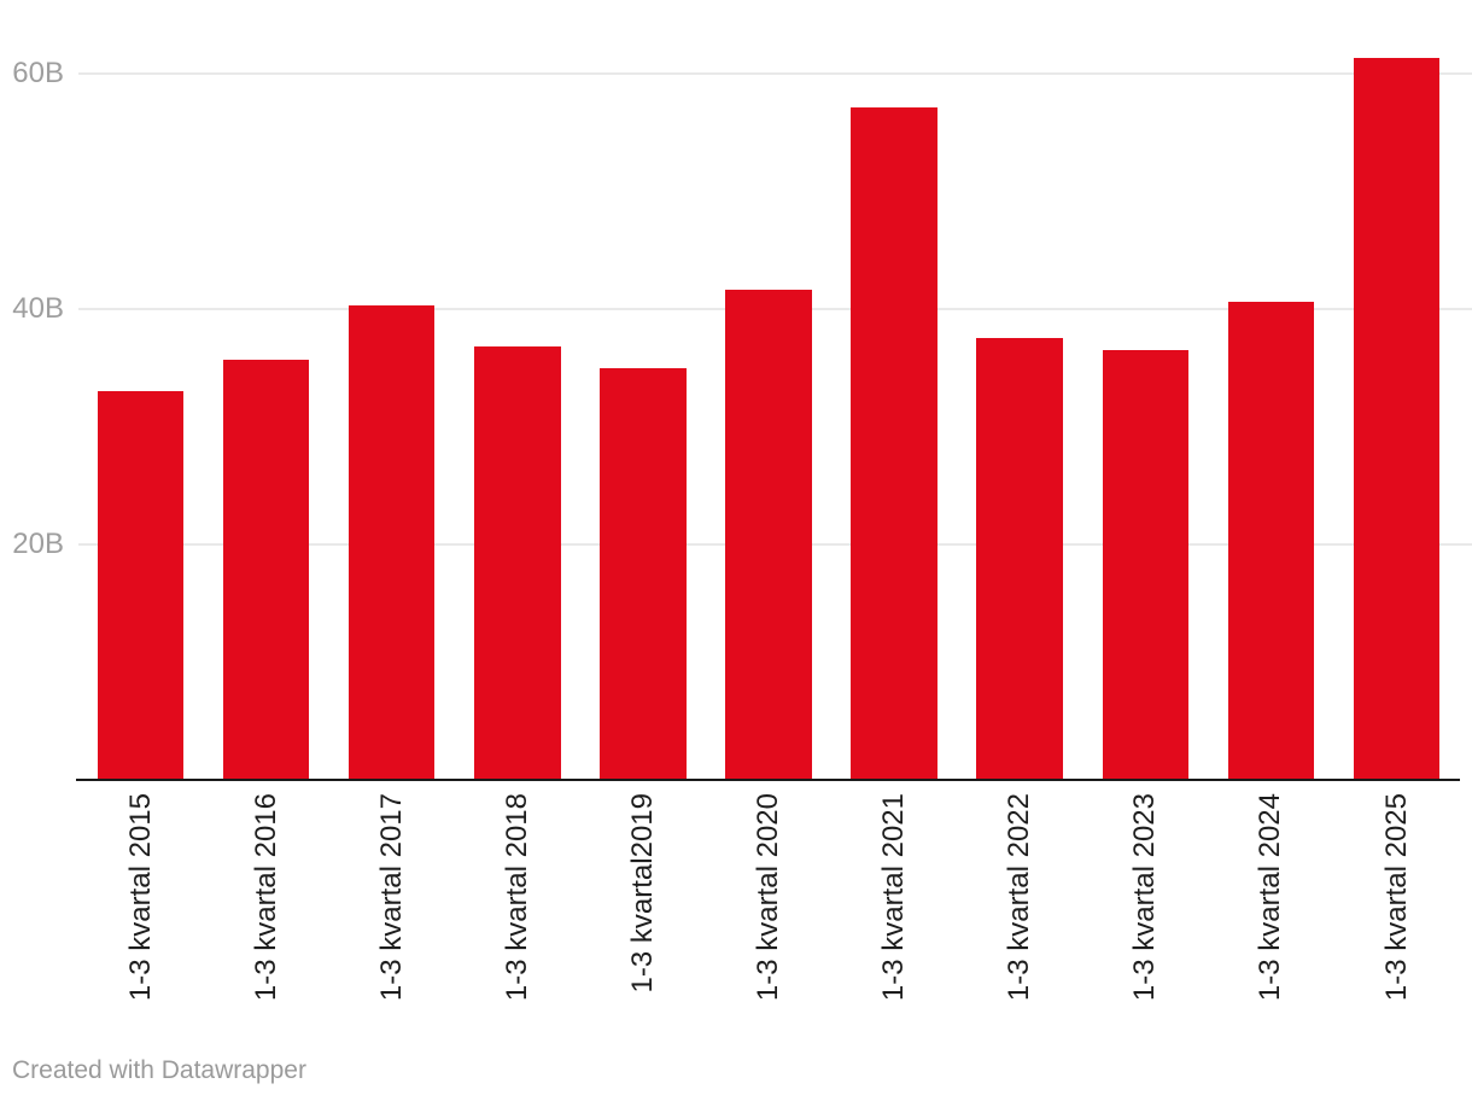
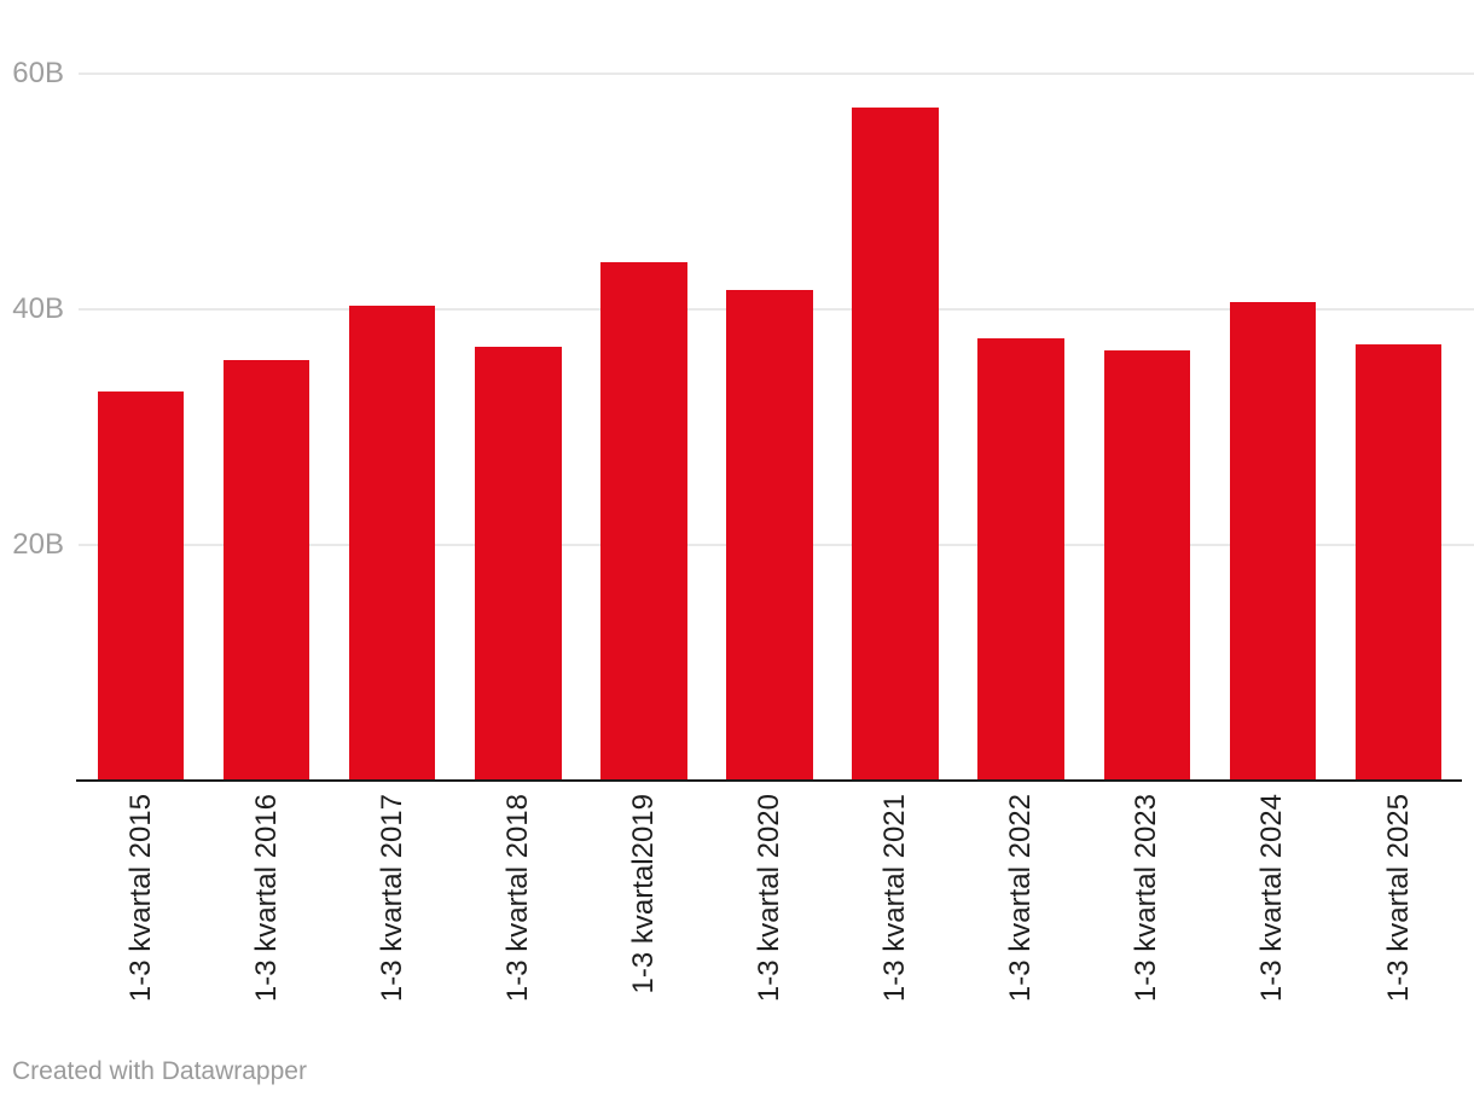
1-3 kvartal2019: 35B -> 44B
1-3 kvartal 2025: 61B -> 37B
